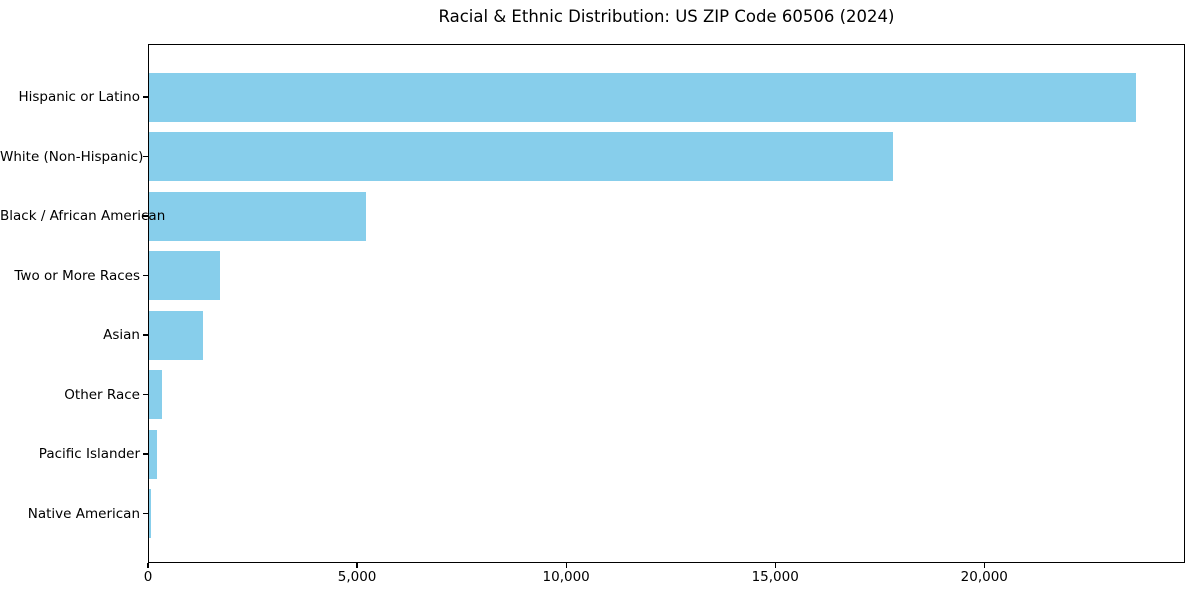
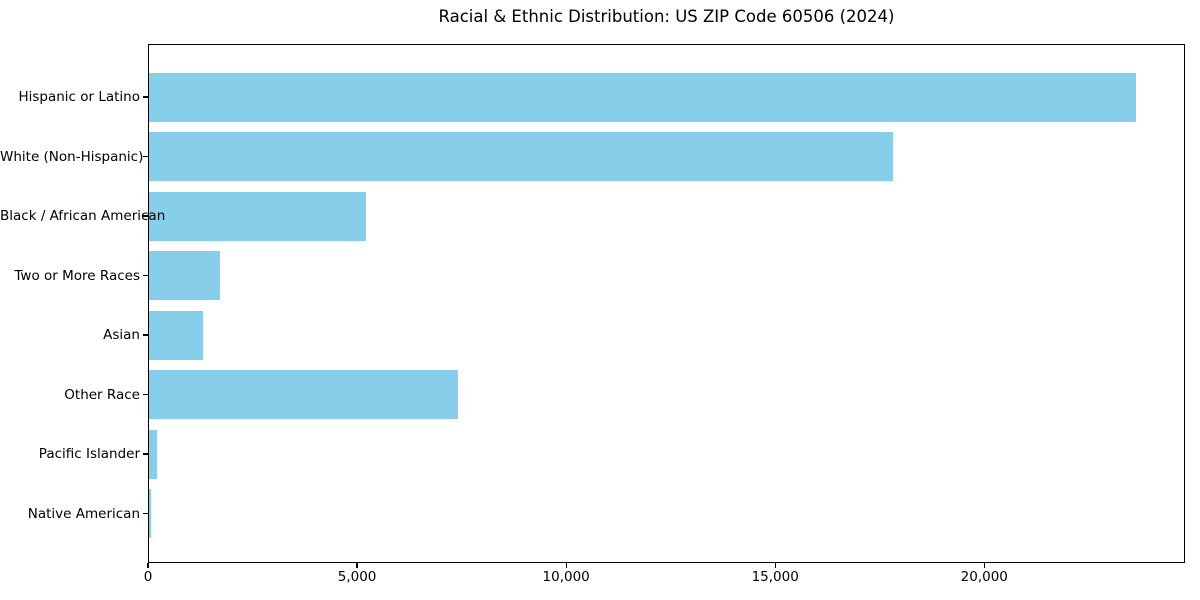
Other Race: 300 -> 7400
